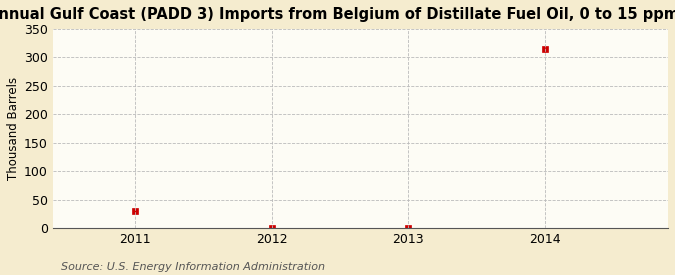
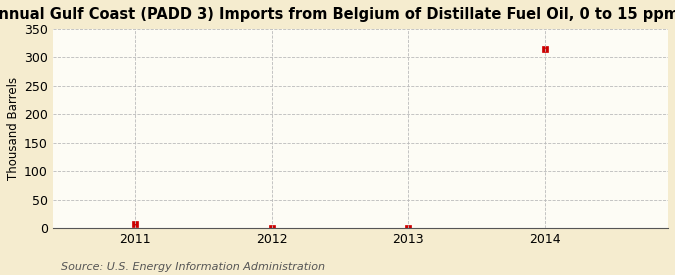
2011: 30 -> 8
